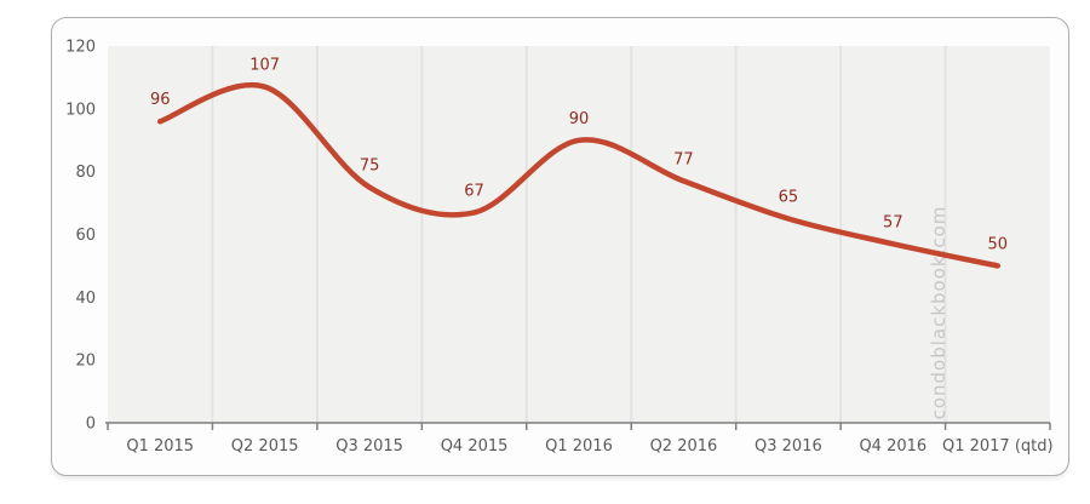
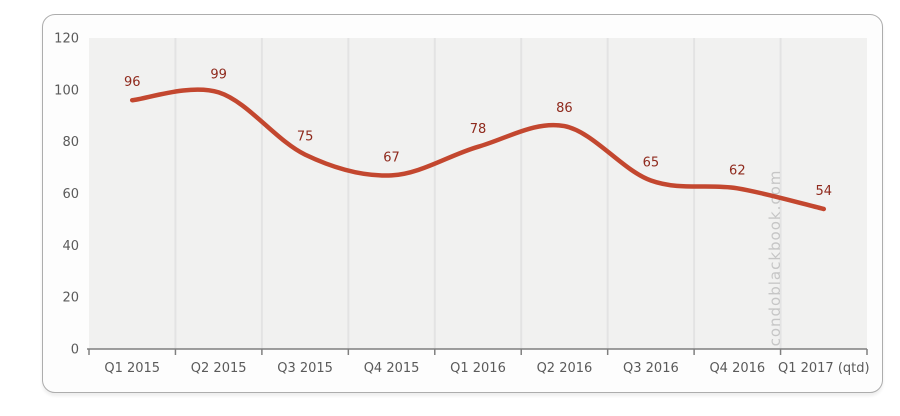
Q2 2015: 107 -> 99
Q1 2016: 90 -> 78
Q2 2016: 77 -> 86
Q4 2016: 57 -> 62
Q1 2017 (qtd): 50 -> 54
